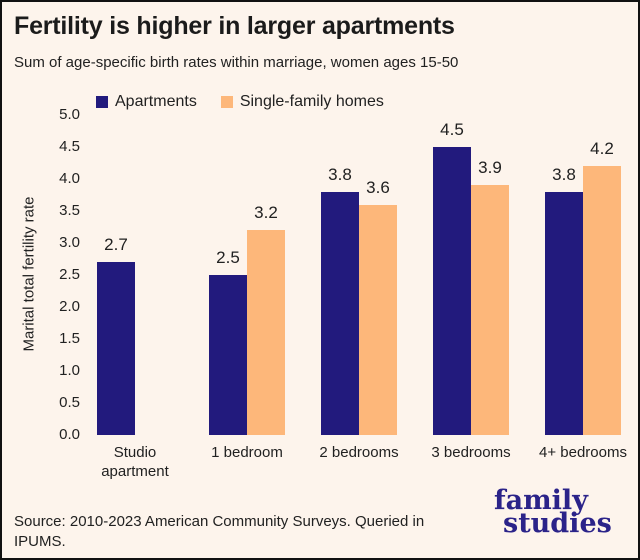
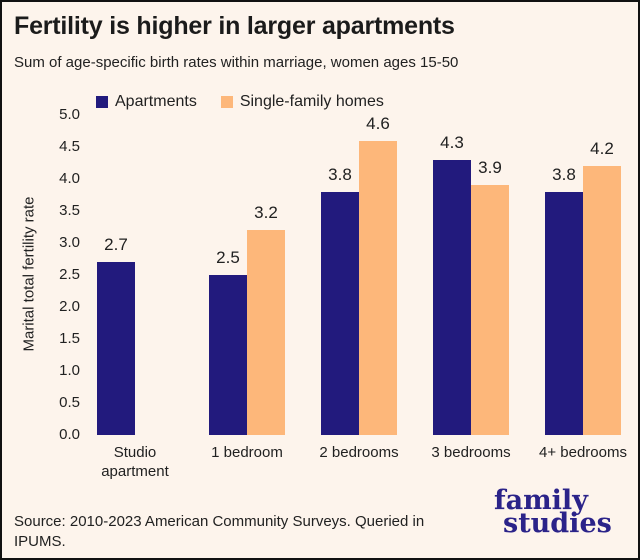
Single-family homes/2 bedrooms: 3.6 -> 4.6
Apartments/3 bedrooms: 4.5 -> 4.3
